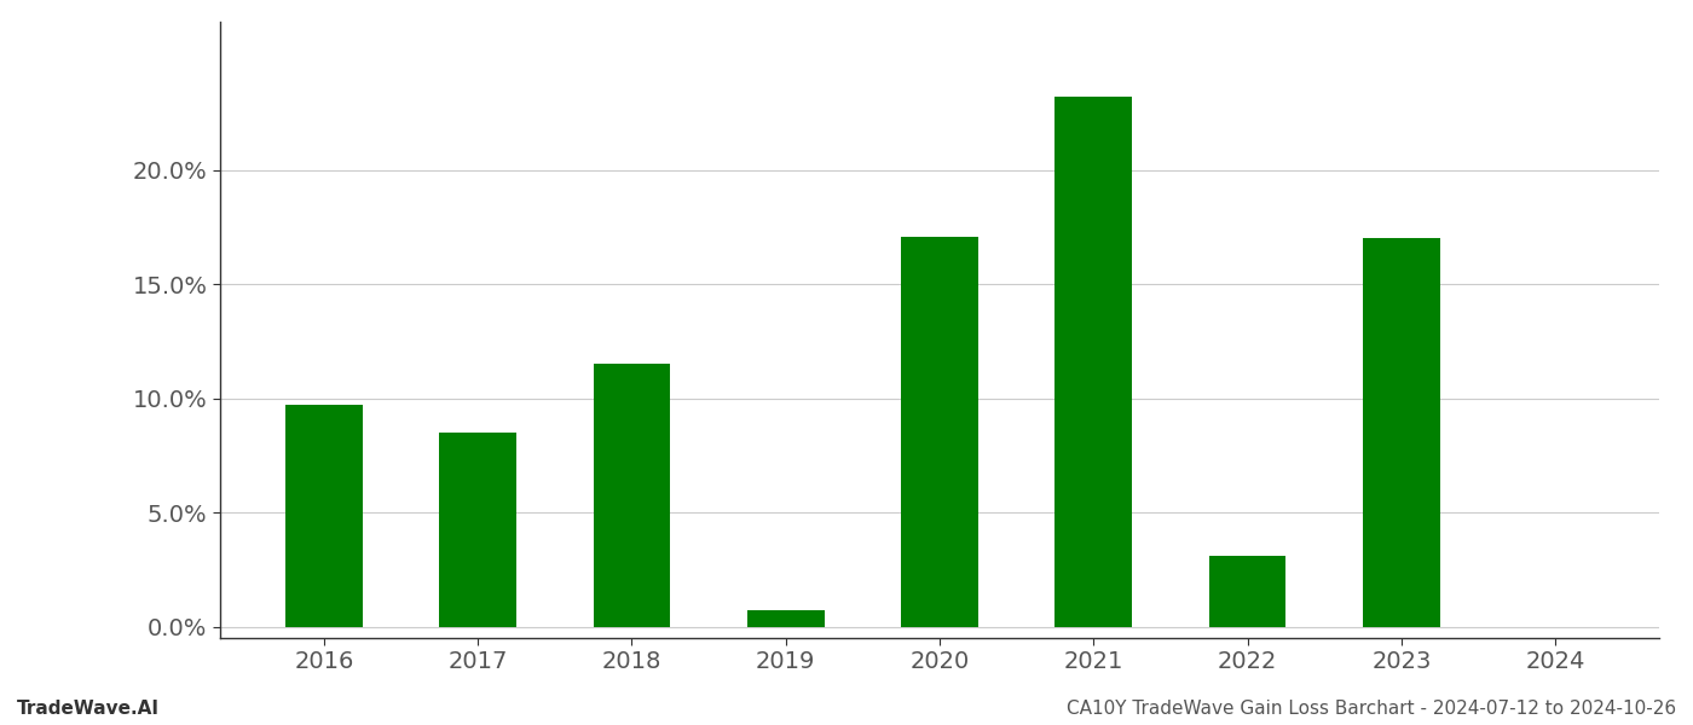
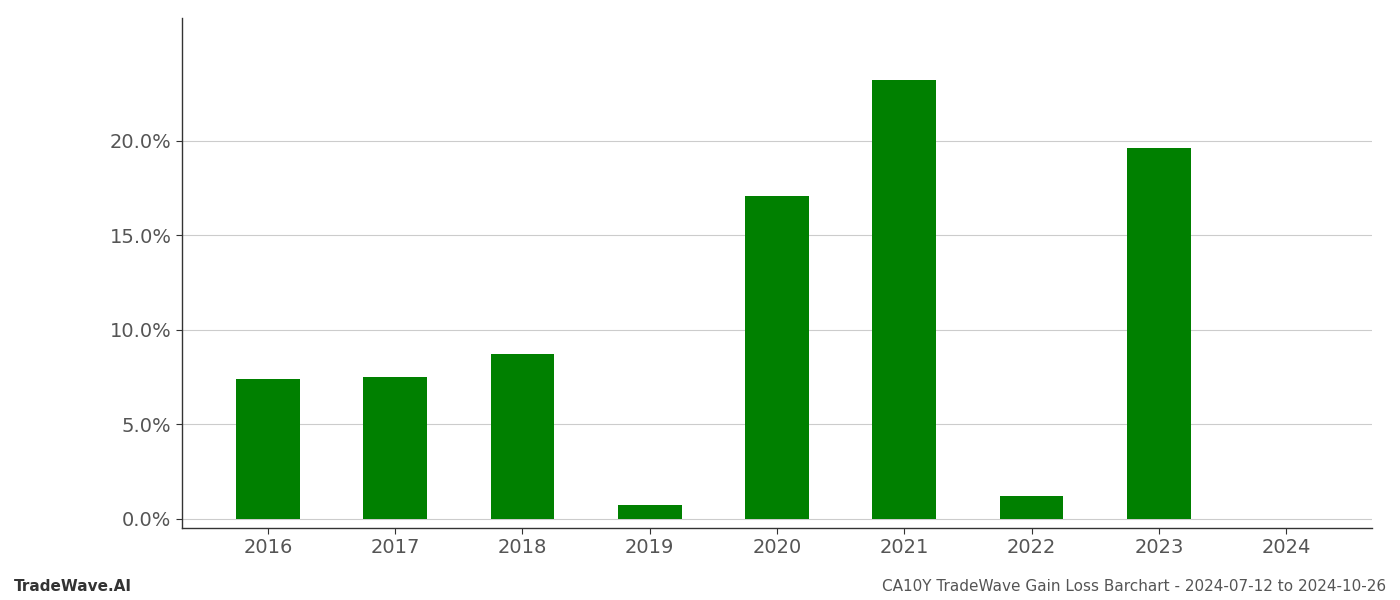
2016: 9.7% -> 7.4%
2017: 8.5% -> 7.5%
2018: 11.5% -> 8.7%
2022: 3.1% -> 1.2%
2023: 17.0% -> 19.6%
